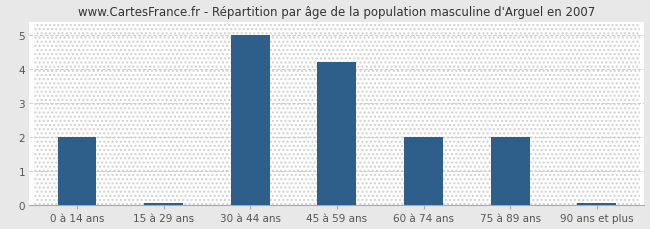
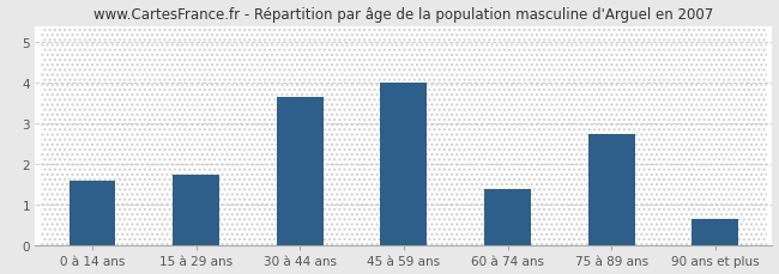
0 à 14 ans: 2.00 -> 1.60
15 à 29 ans: 0.05 -> 1.75
30 à 44 ans: 5.00 -> 3.65
45 à 59 ans: 4.20 -> 4.00
60 à 74 ans: 2.00 -> 1.40
75 à 89 ans: 2.00 -> 2.75
90 ans et plus: 0.05 -> 0.65
